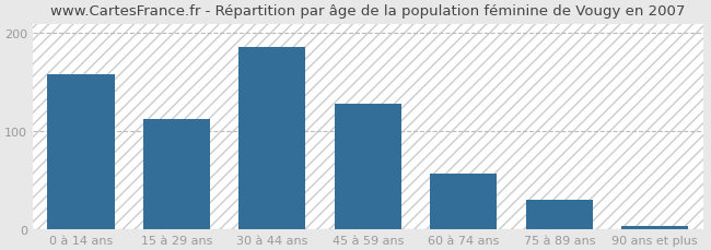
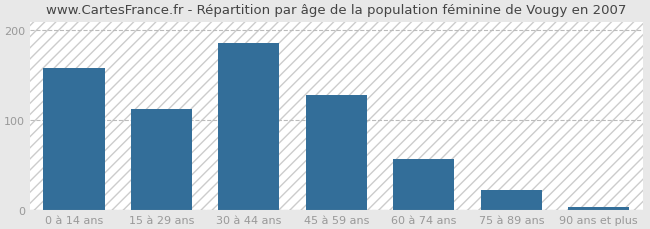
75 à 89 ans: 30 -> 22
